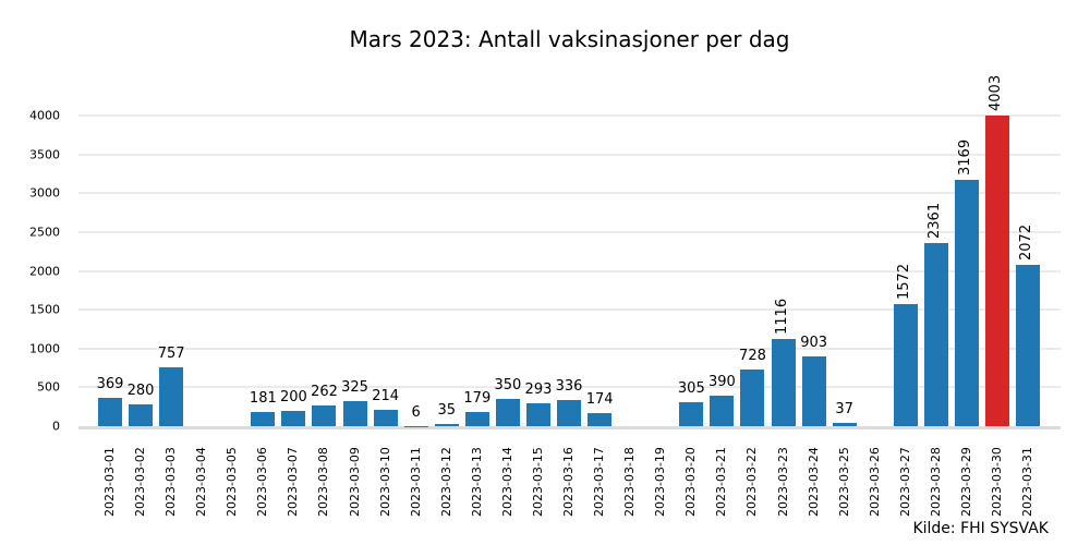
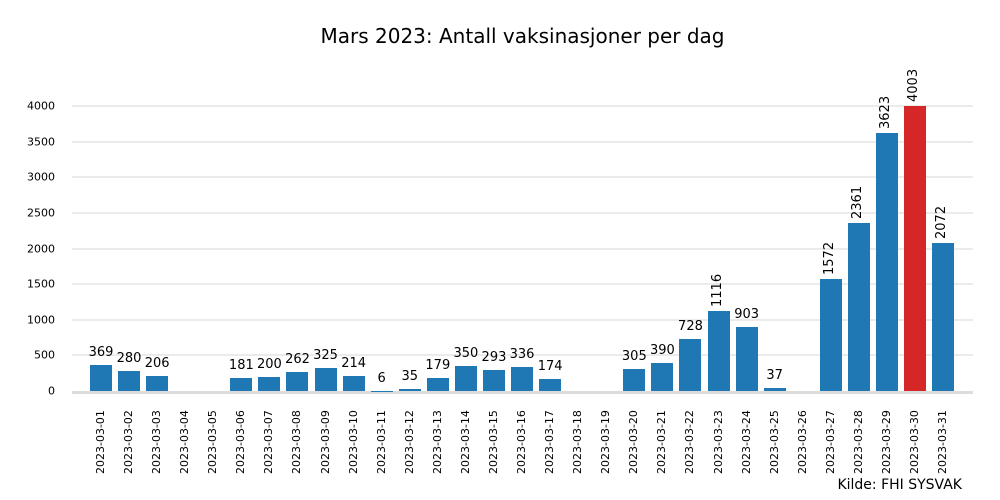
2023-03-03: 757 -> 206
2023-03-29: 3169 -> 3623
